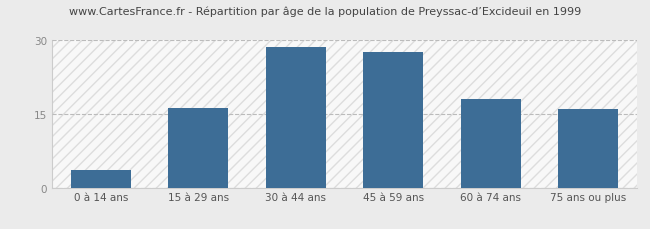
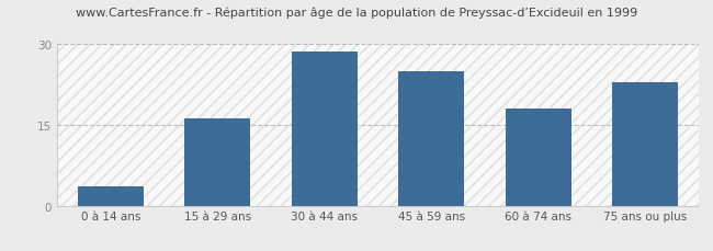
45 à 59 ans: 27.6 -> 25.0
75 ans ou plus: 16.0 -> 23.0
